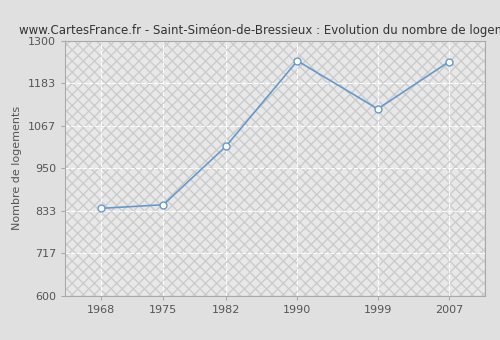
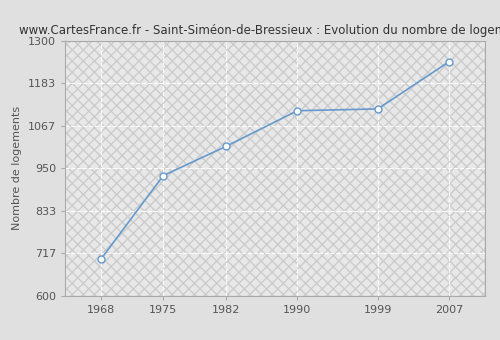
1968: 840 -> 700
1975: 850 -> 930
1990: 1245 -> 1108
